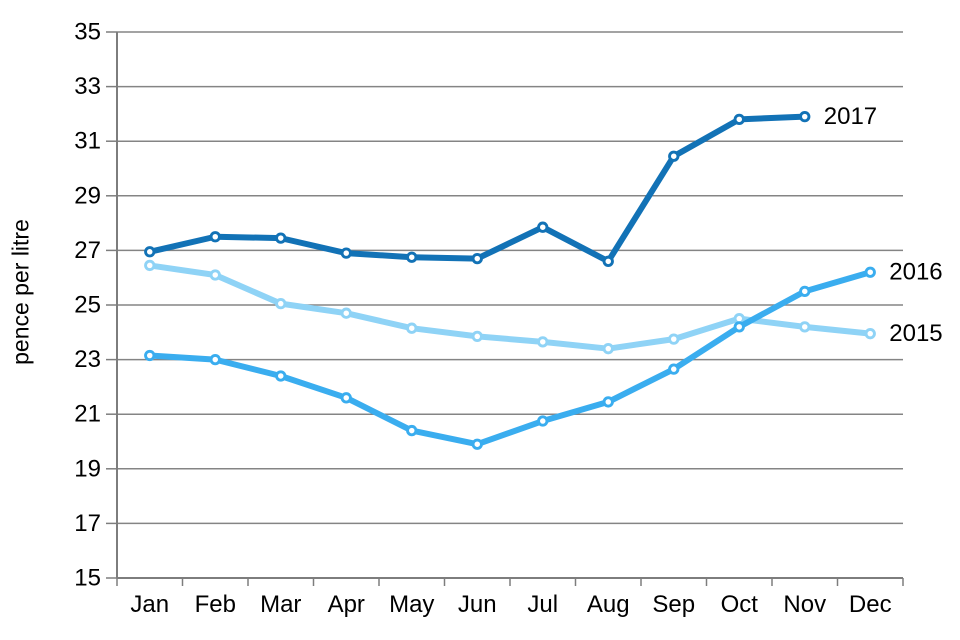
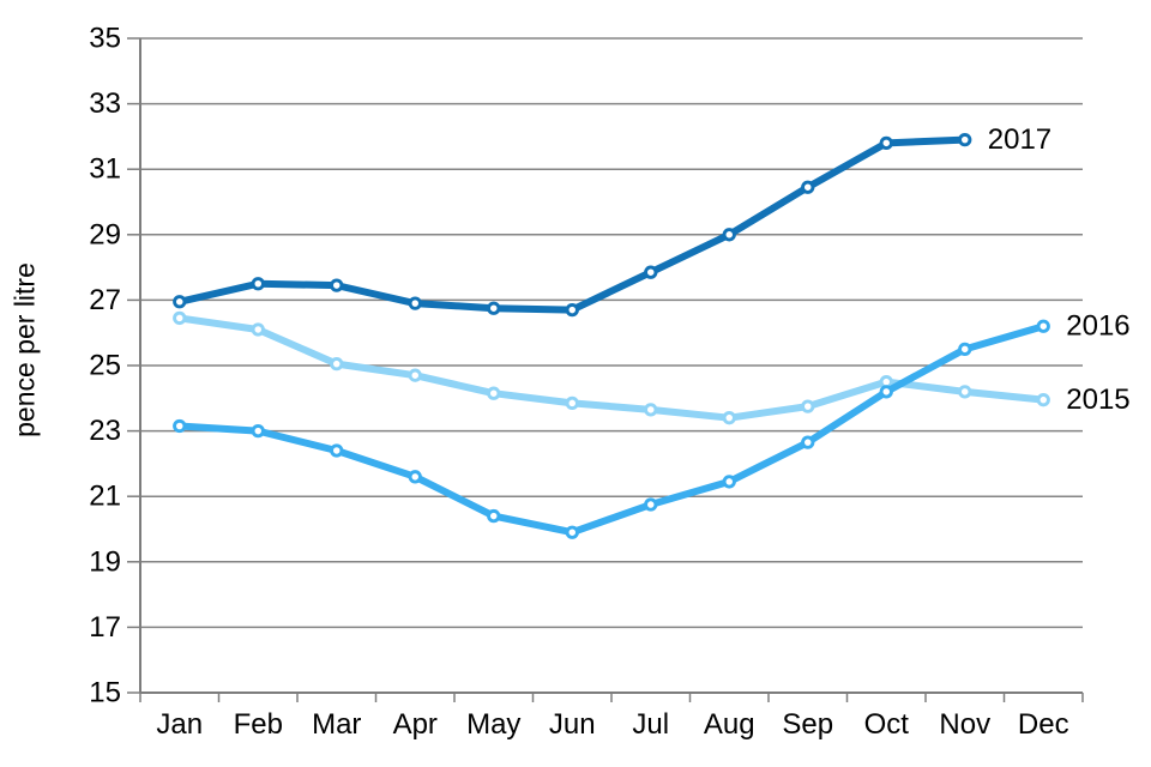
2017/Aug: 26.6 -> 29.0
